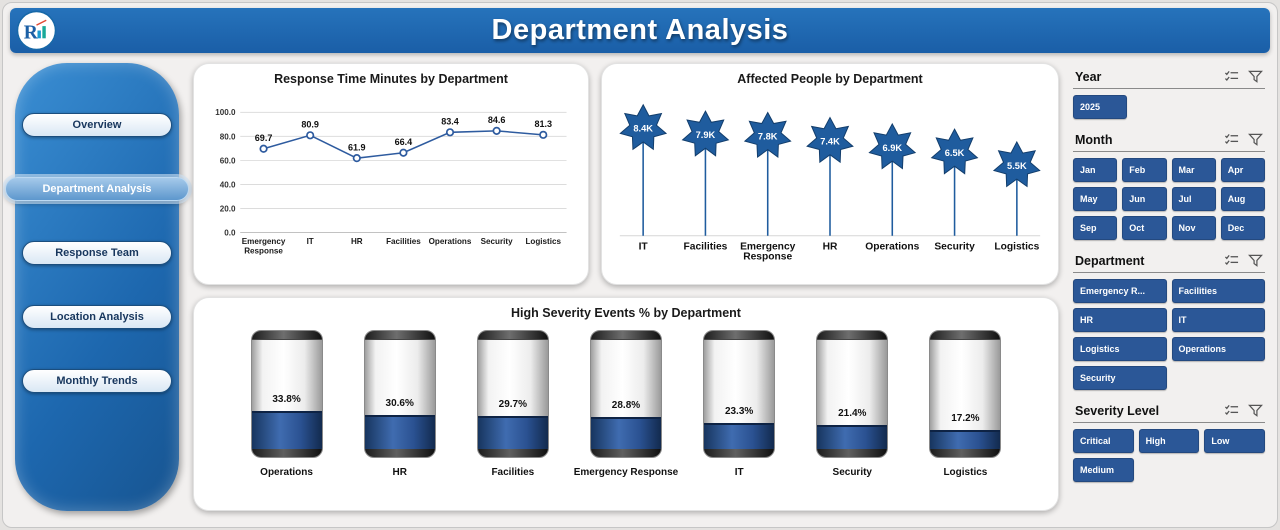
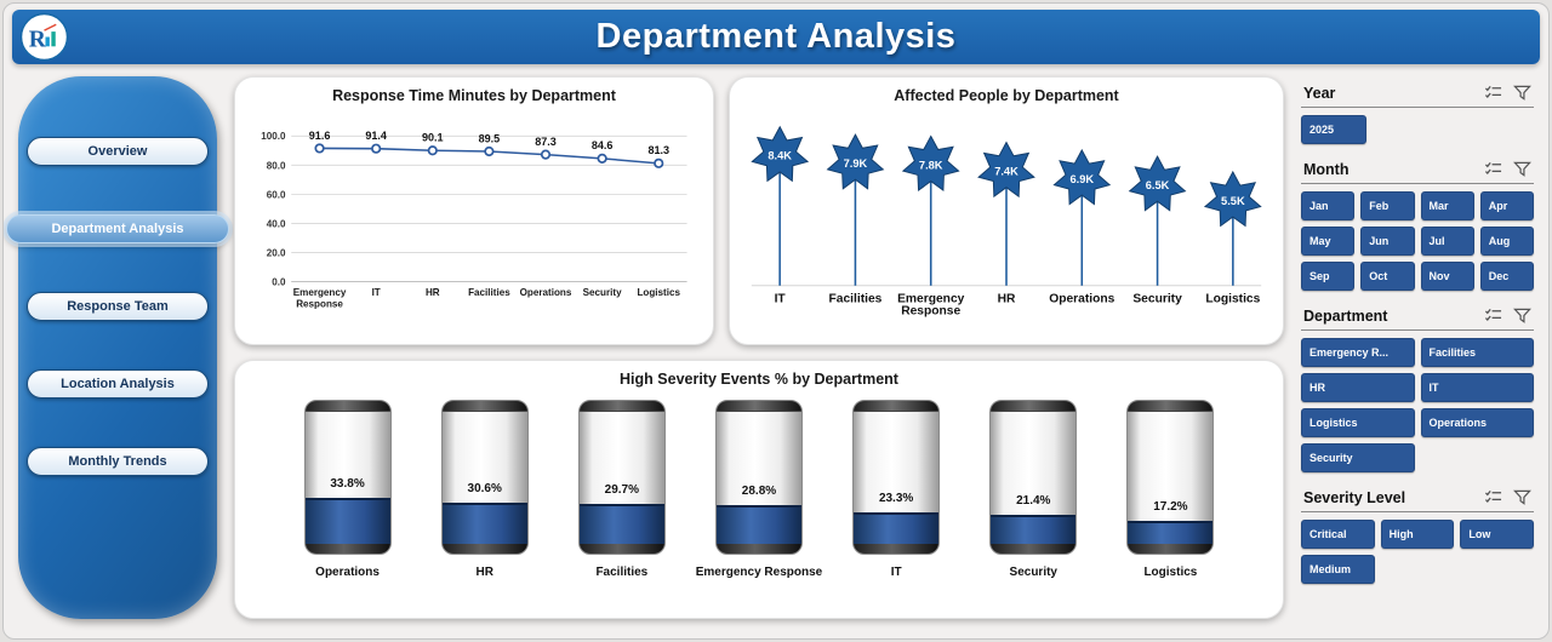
Response Time Minutes by Department/Emergency Response: 69.7 -> 91.6
Response Time Minutes by Department/IT: 80.9 -> 91.4
Response Time Minutes by Department/HR: 61.9 -> 90.1
Response Time Minutes by Department/Facilities: 66.4 -> 89.5
Response Time Minutes by Department/Operations: 83.4 -> 87.3
